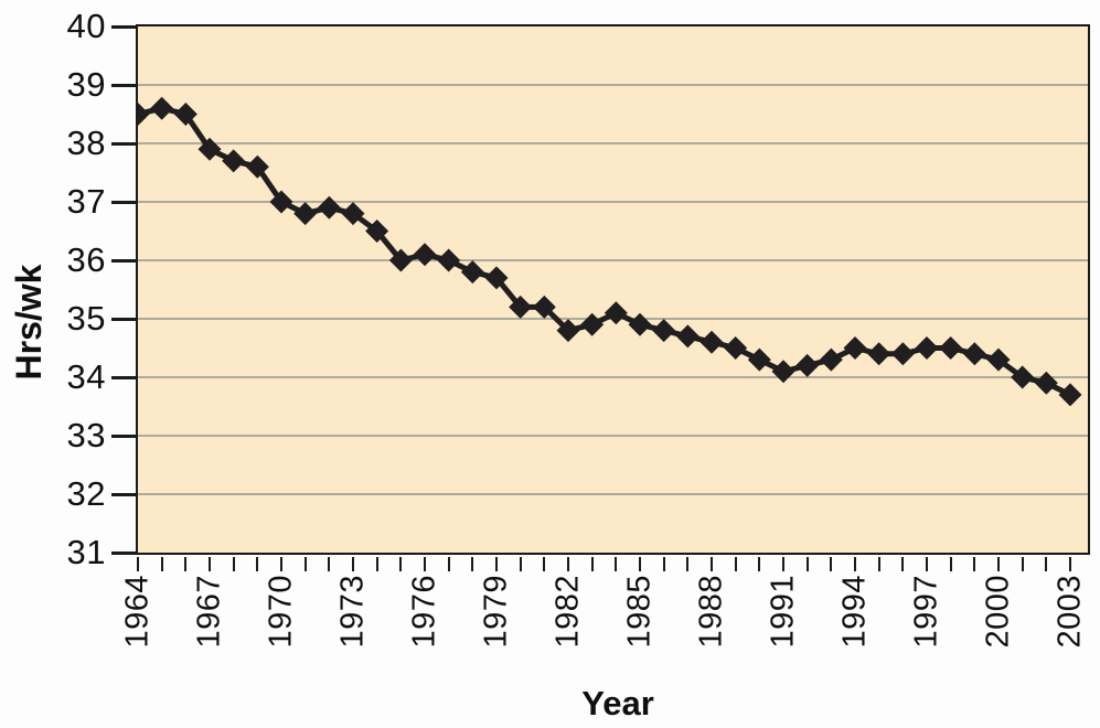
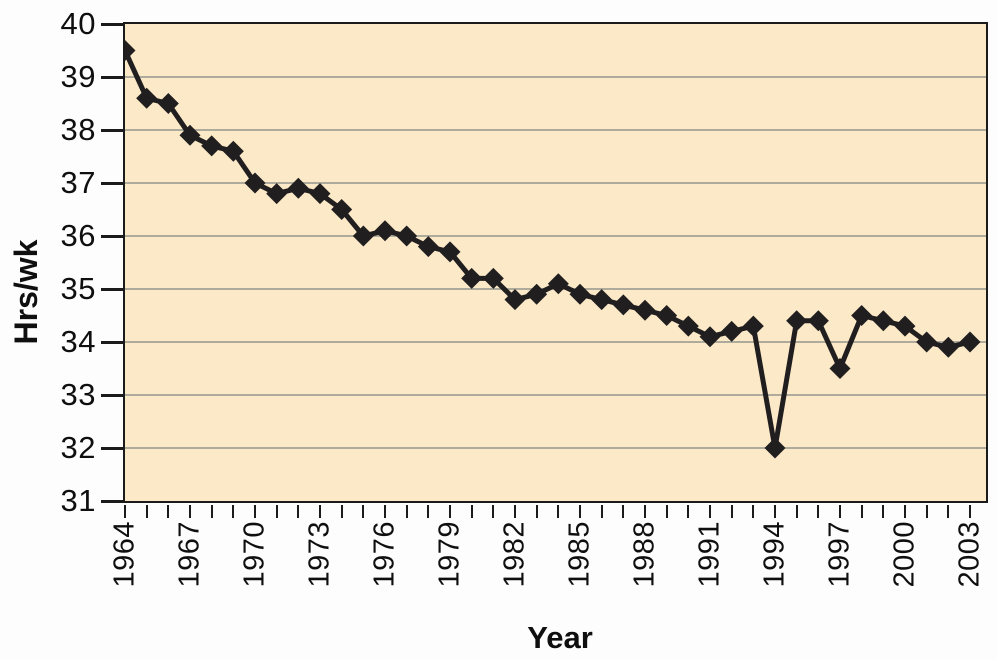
1964: 38.5 -> 39.5
1994: 34.5 -> 32.0
1997: 34.5 -> 33.5
2003: 33.7 -> 34.0
